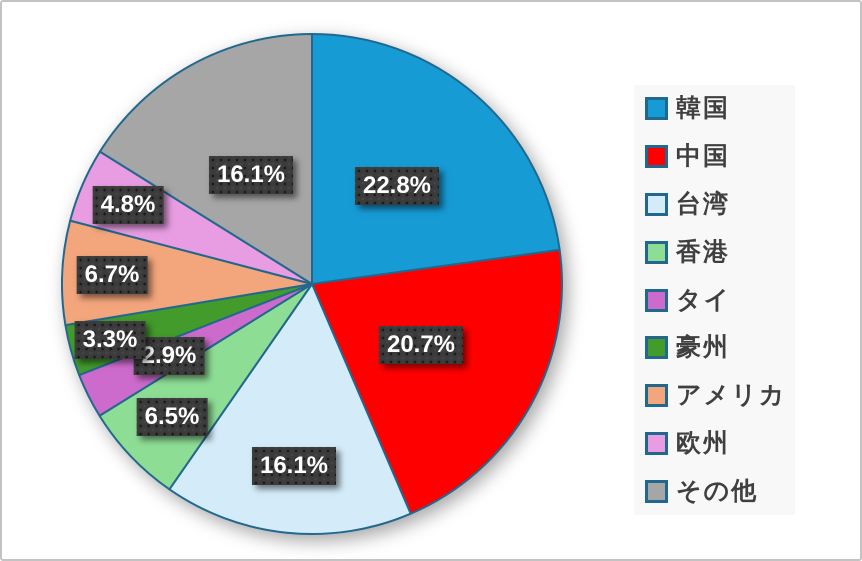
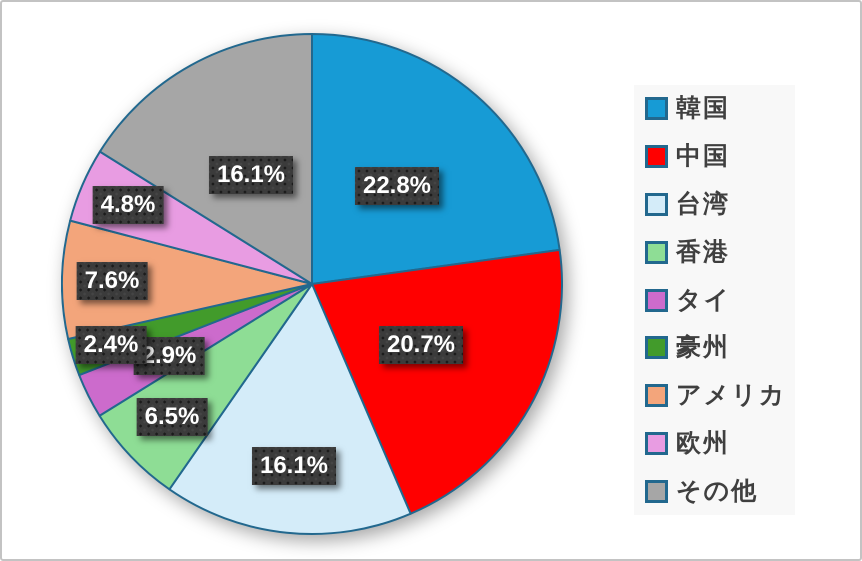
豪州: 3.3% -> 2.4%
アメリカ: 6.7% -> 7.6%
